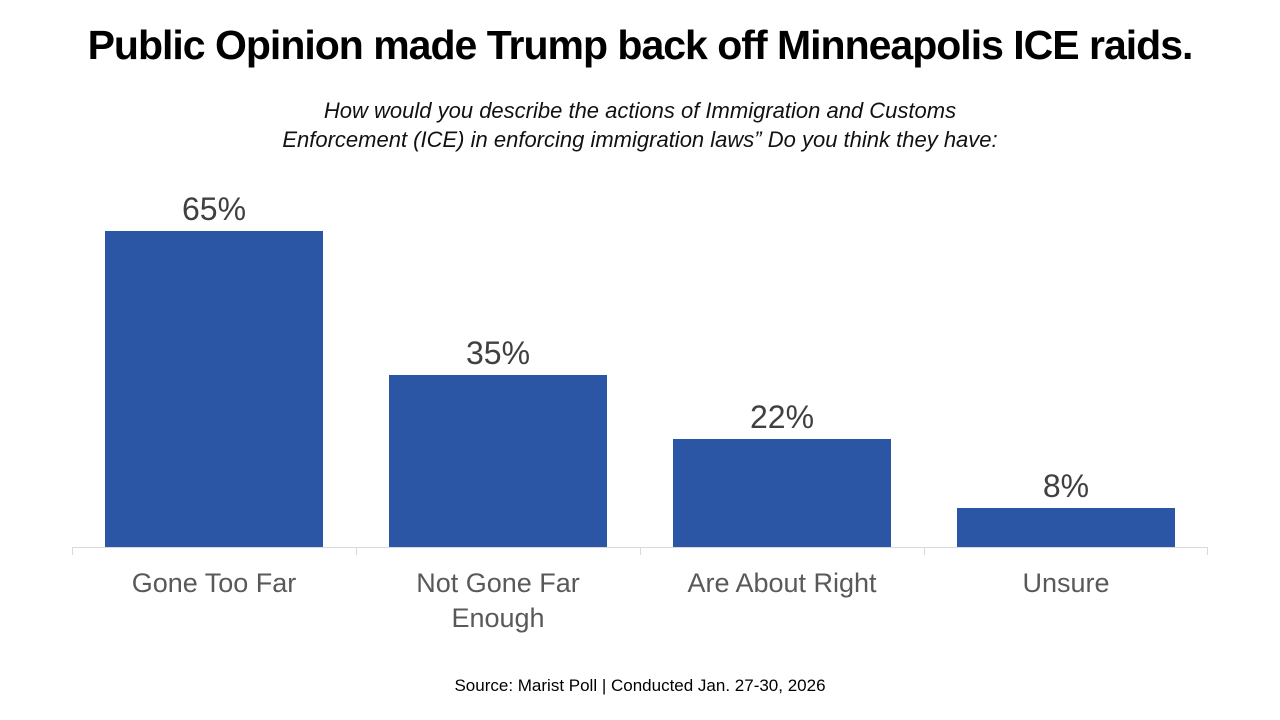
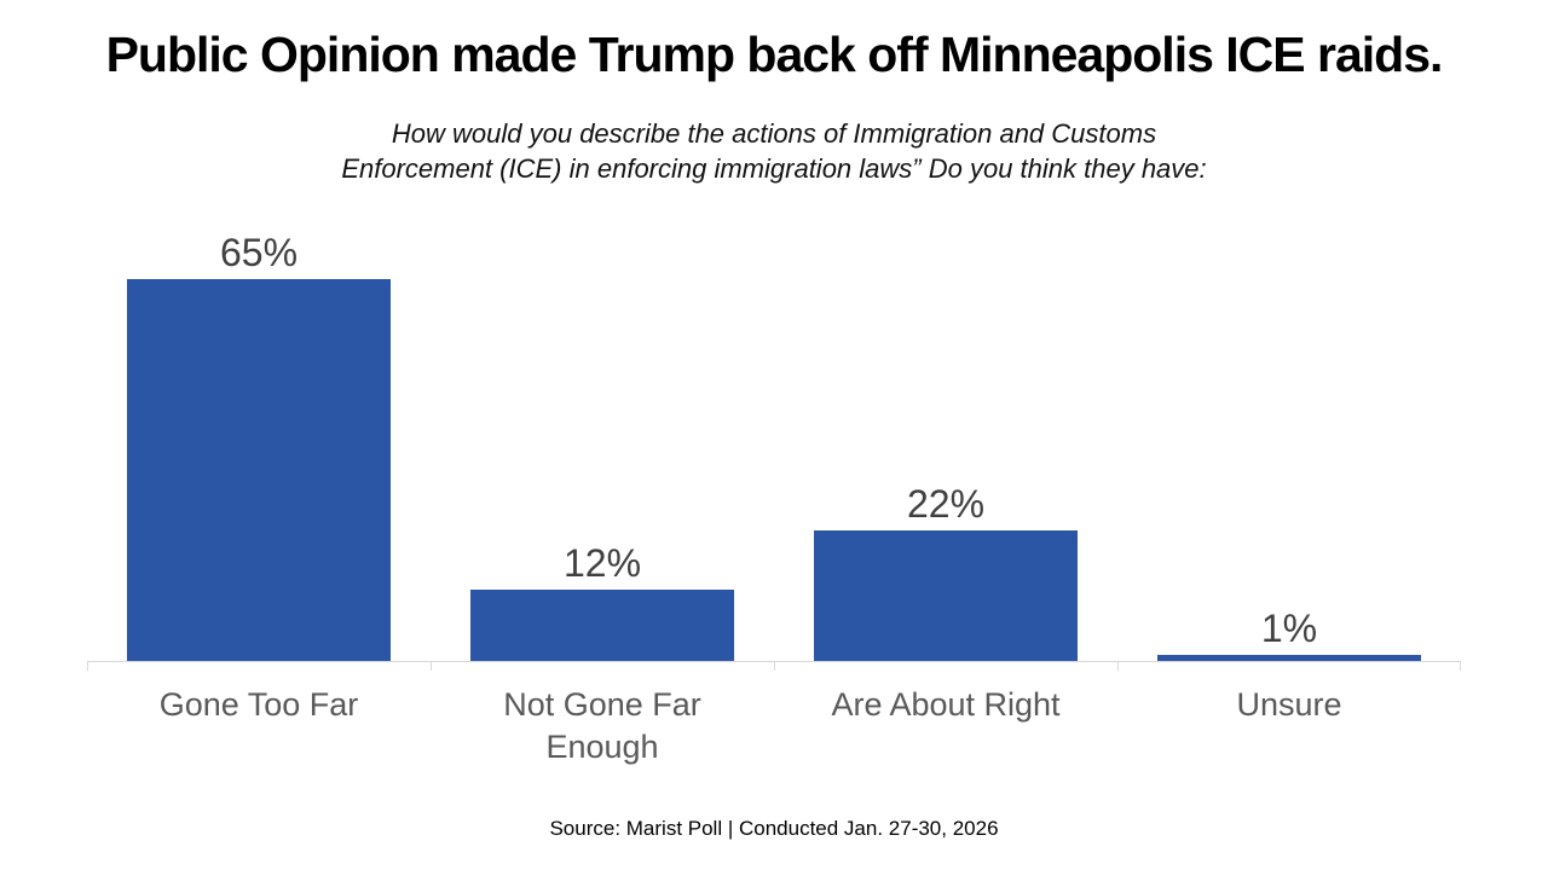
Not Gone Far Enough: 35% -> 12%
Unsure: 8% -> 1%
